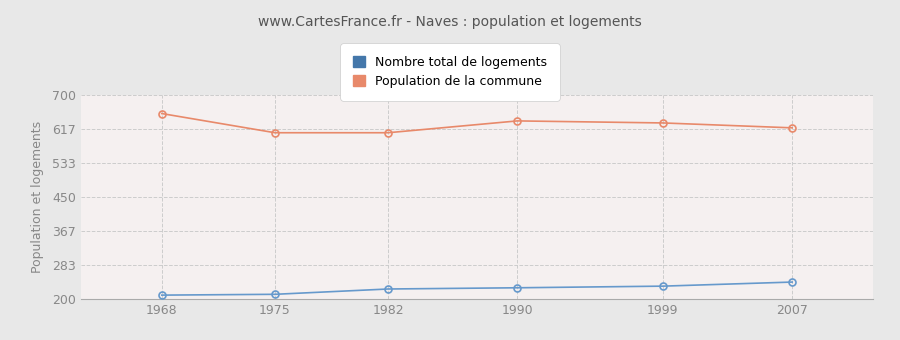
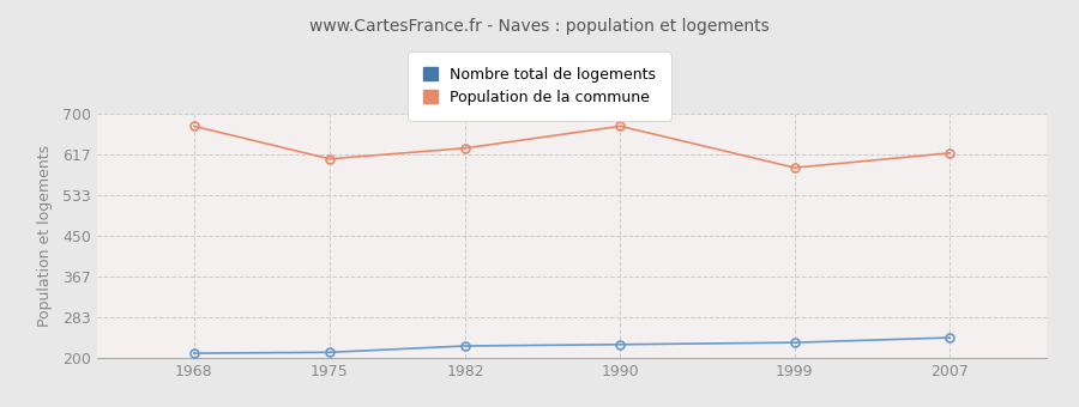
Population de la commune/1968: 655 -> 675
Population de la commune/1982: 608 -> 630
Population de la commune/1990: 637 -> 675
Population de la commune/1999: 632 -> 590
